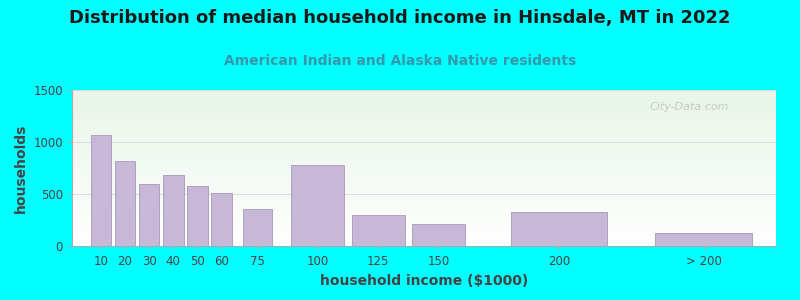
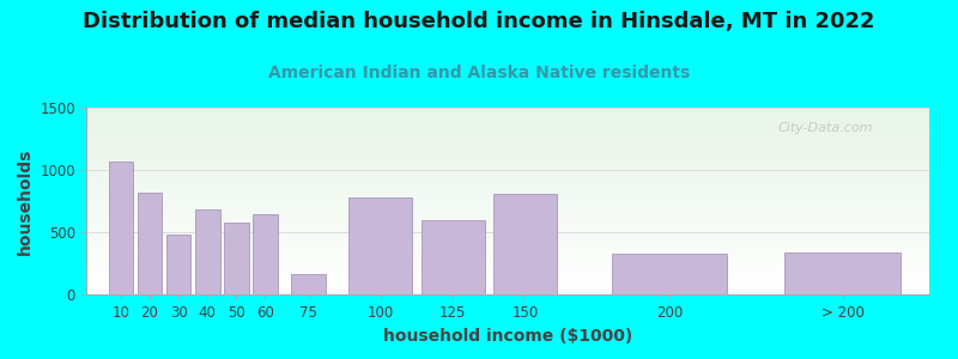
30: 600 -> 480
60: 510 -> 640
75: 360 -> 160
125: 300 -> 600
150: 210 -> 810
> 200: 120 -> 340
